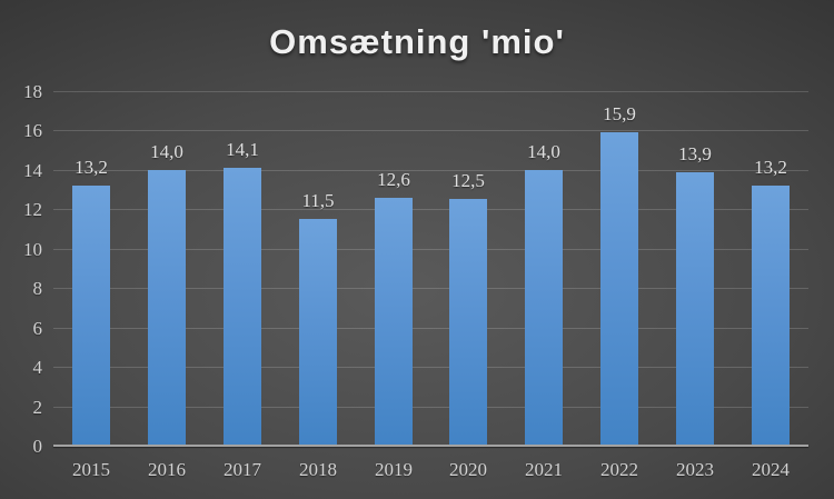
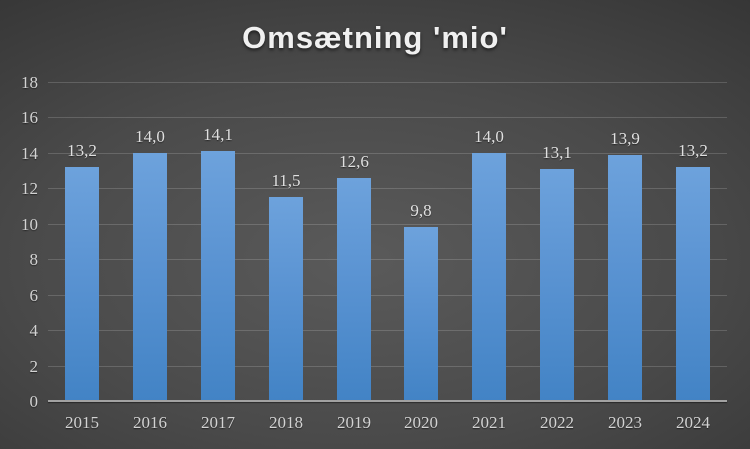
2020: 12,5 -> 9,8
2022: 15,9 -> 13,1
